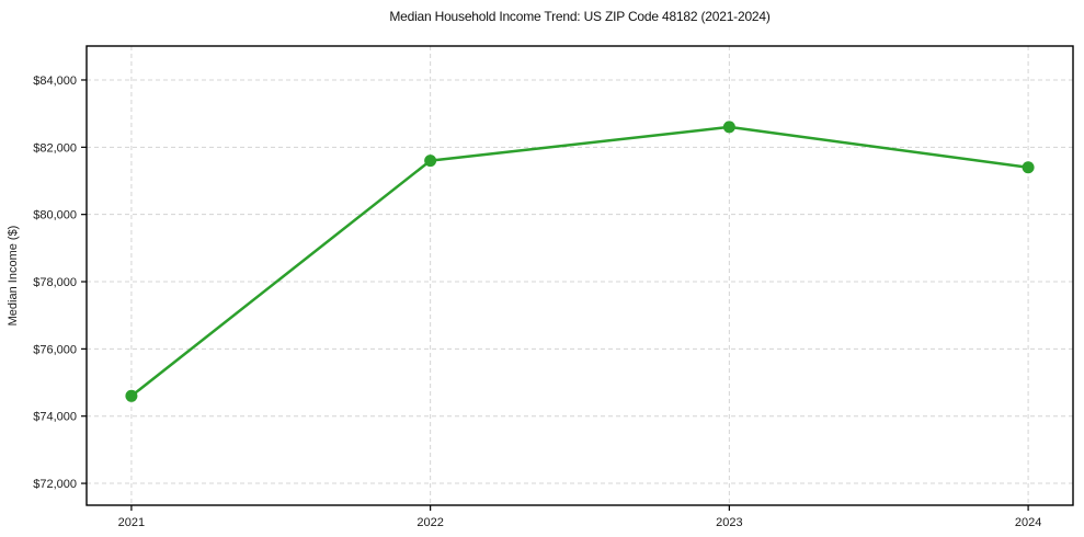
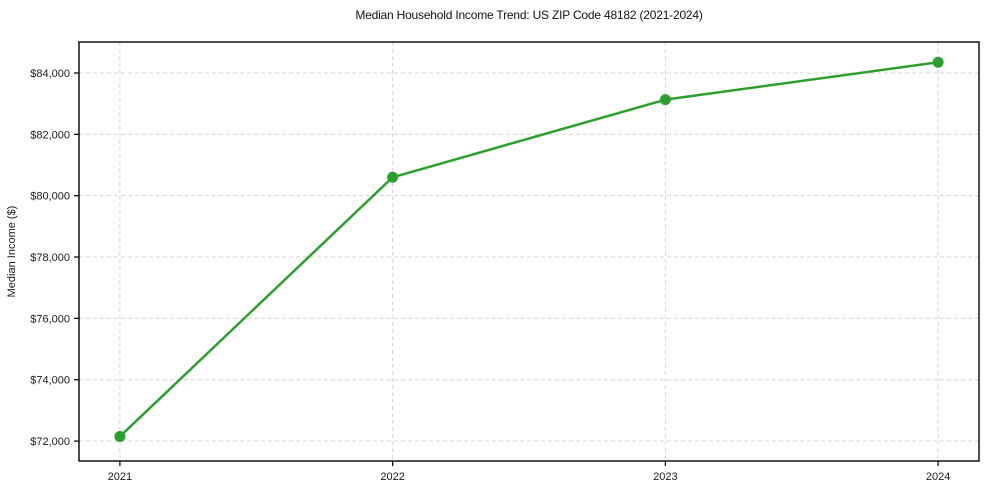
2021: $74600 -> $72200
2022: $81600 -> $80600
2023: $82600 -> $83100
2024: $81400 -> $84400
